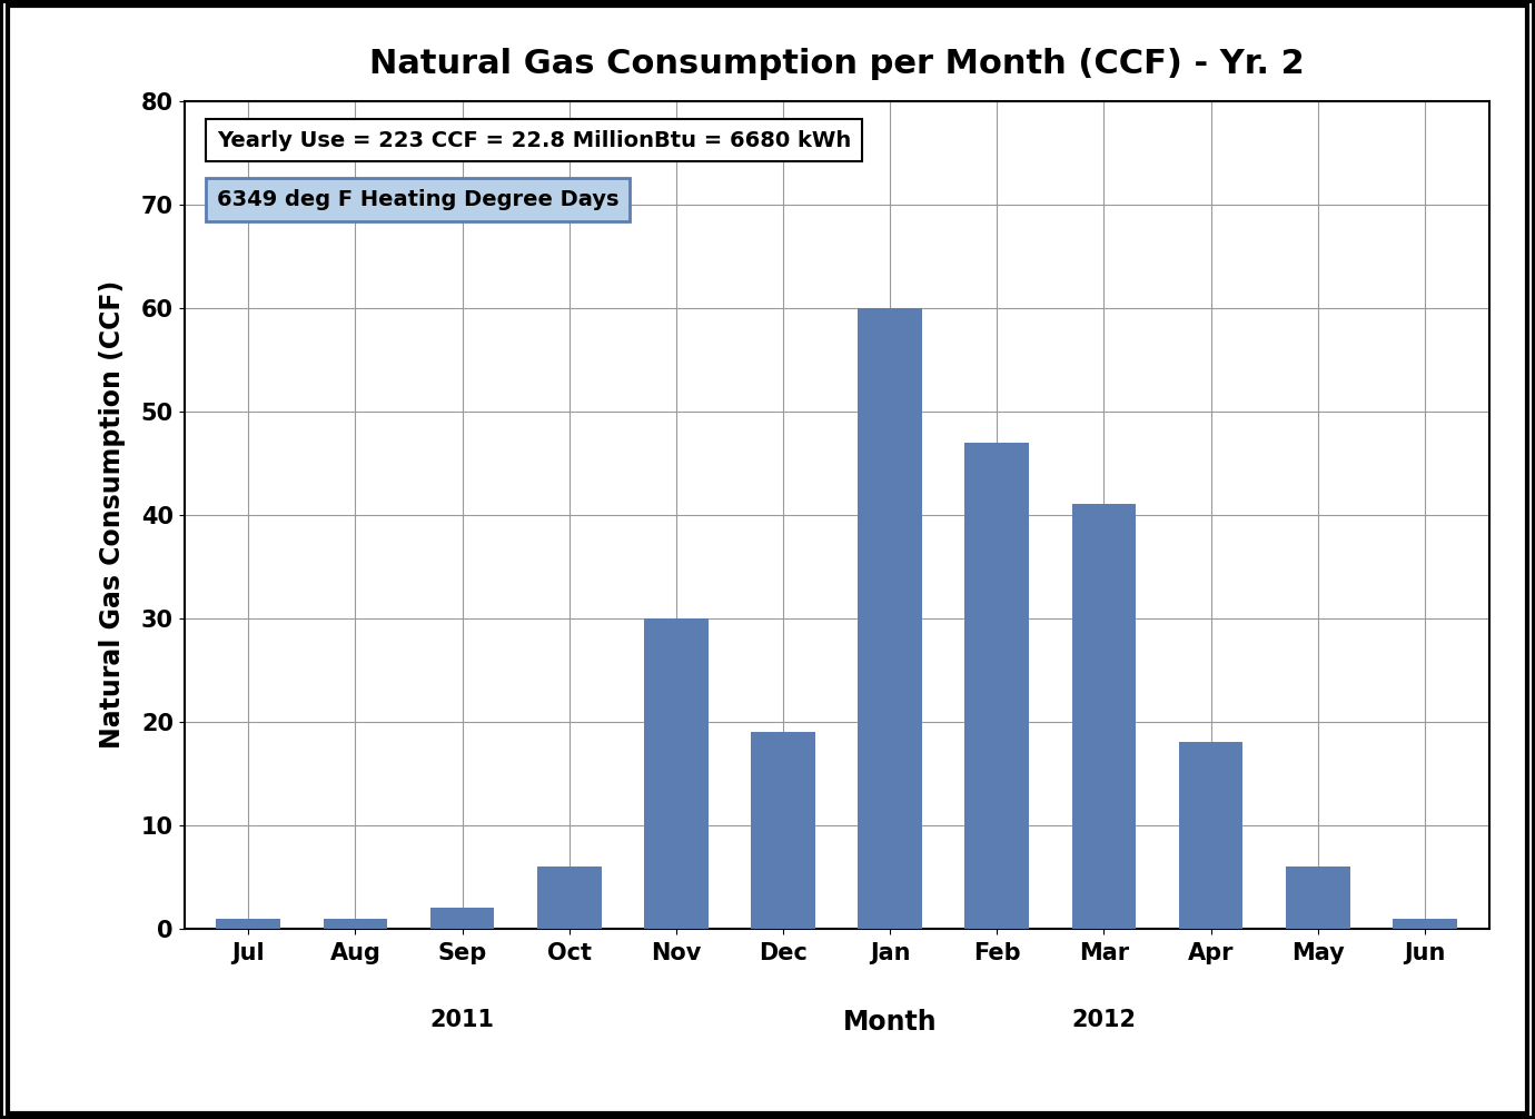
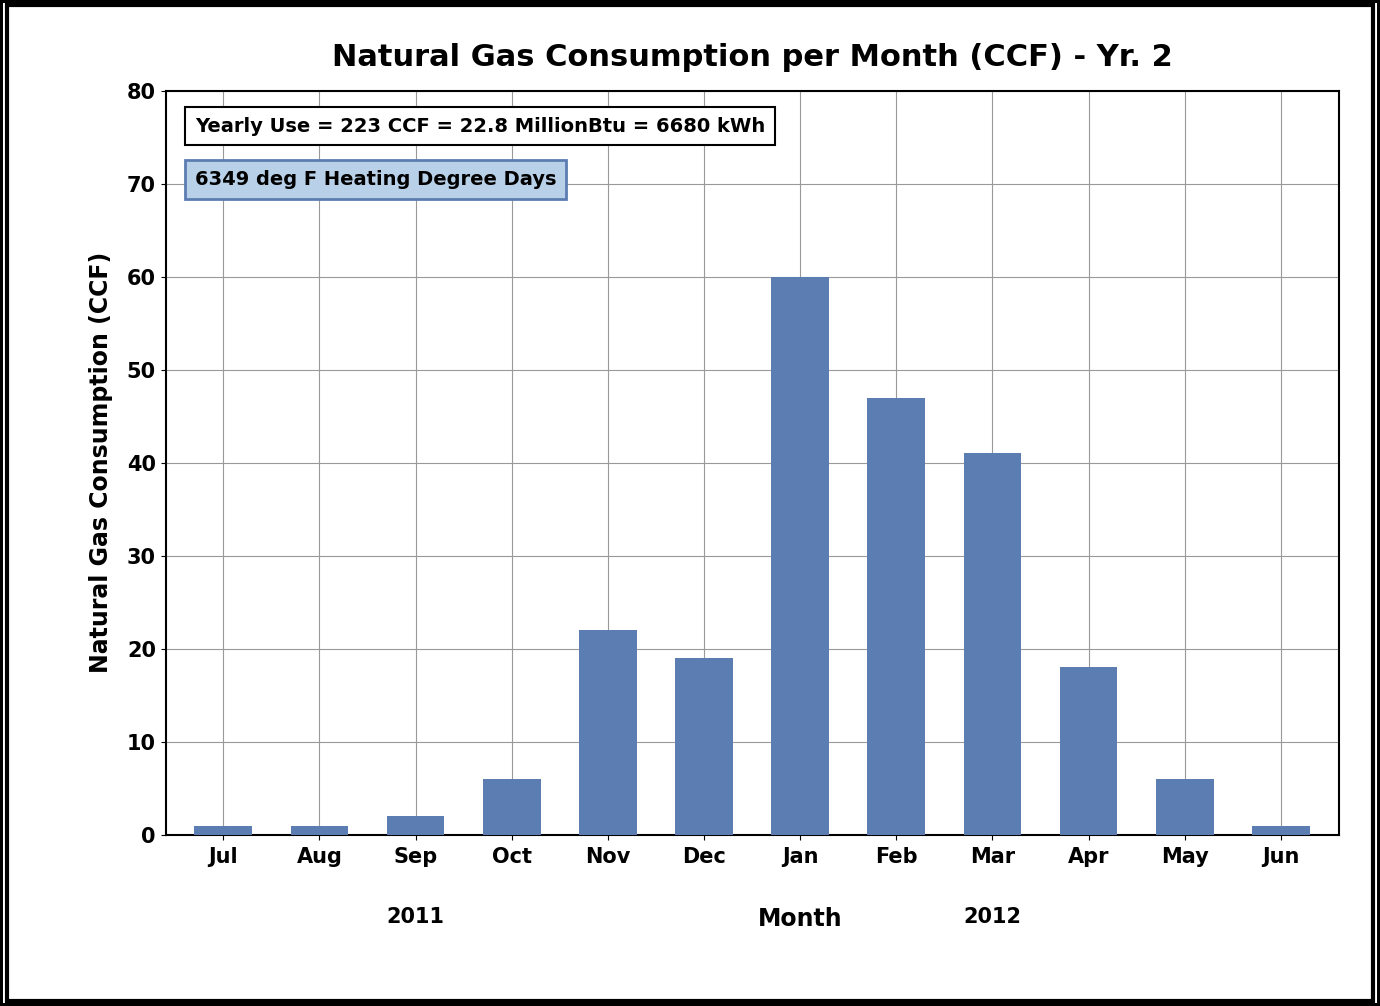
Nov: 30 -> 22
